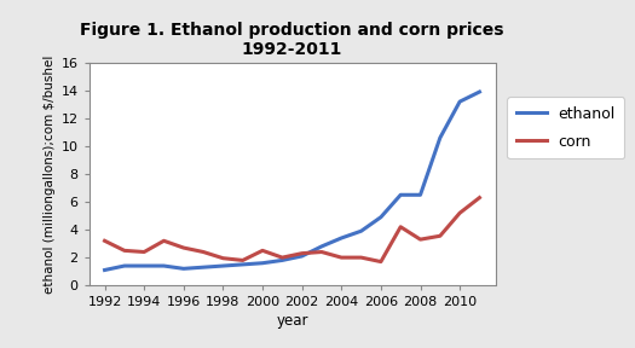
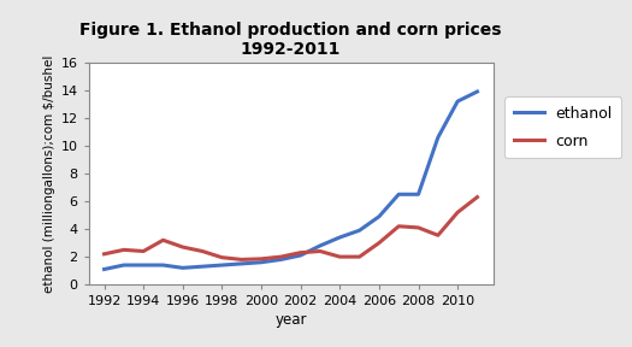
corn/1992: 3.2 -> 2.2
corn/2000: 2.5 -> 1.9
corn/2006: 1.7 -> 3.0
corn/2008: 3.3 -> 4.1
